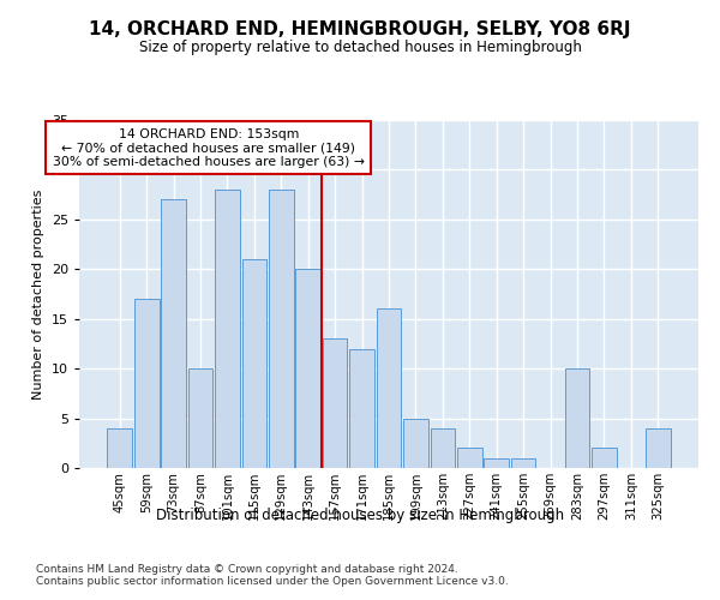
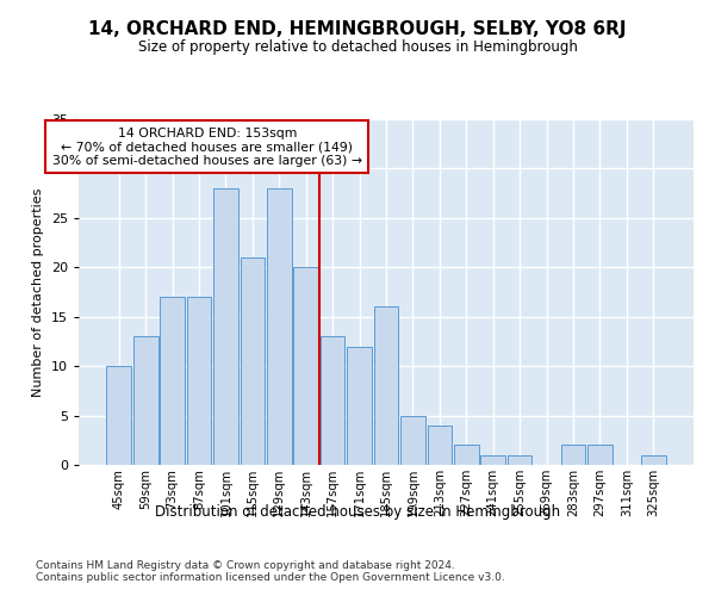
45sqm: 4 -> 10
59sqm: 17 -> 13
73sqm: 27 -> 17
87sqm: 10 -> 17
283sqm: 10 -> 2
325sqm: 4 -> 1
